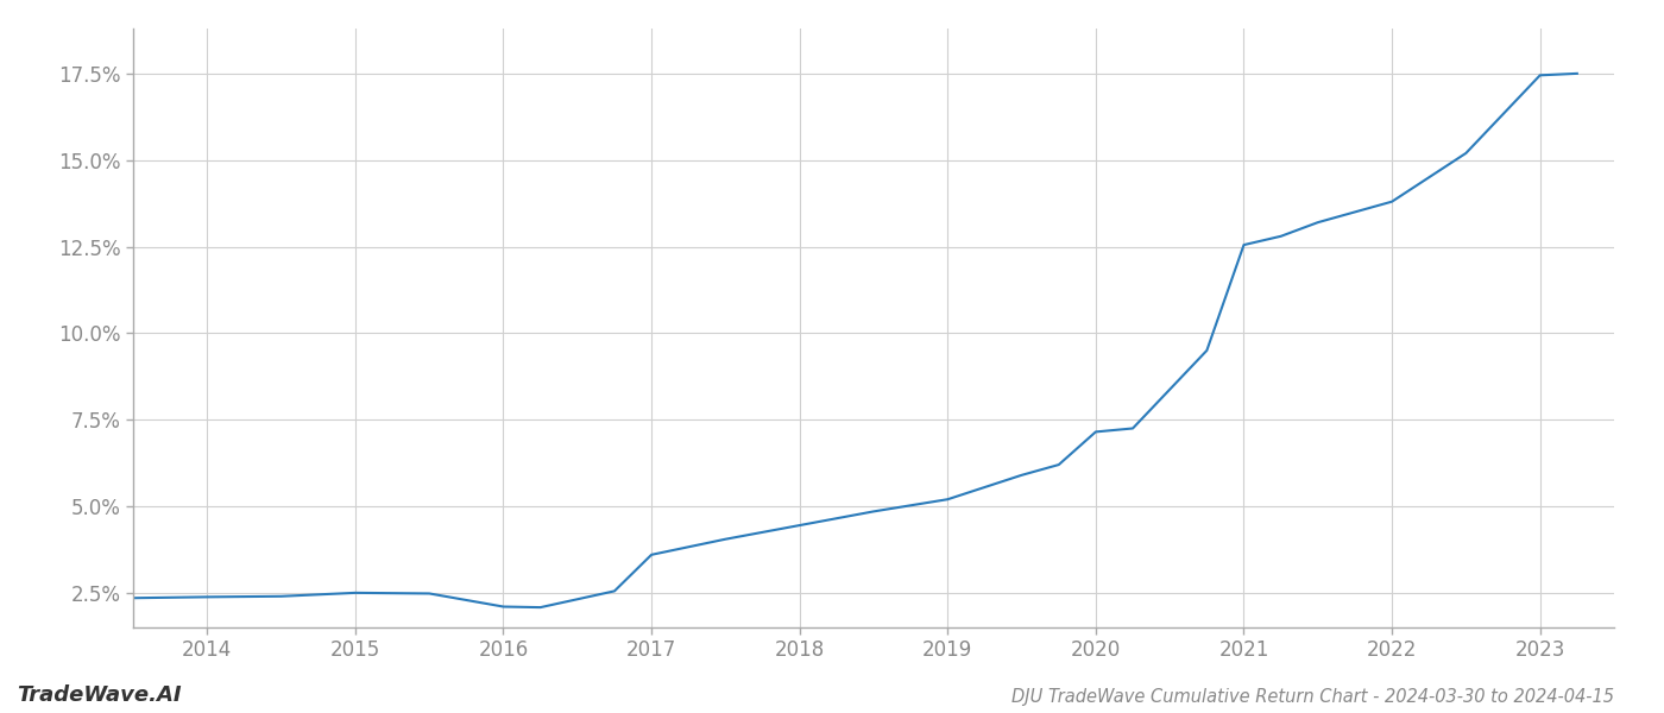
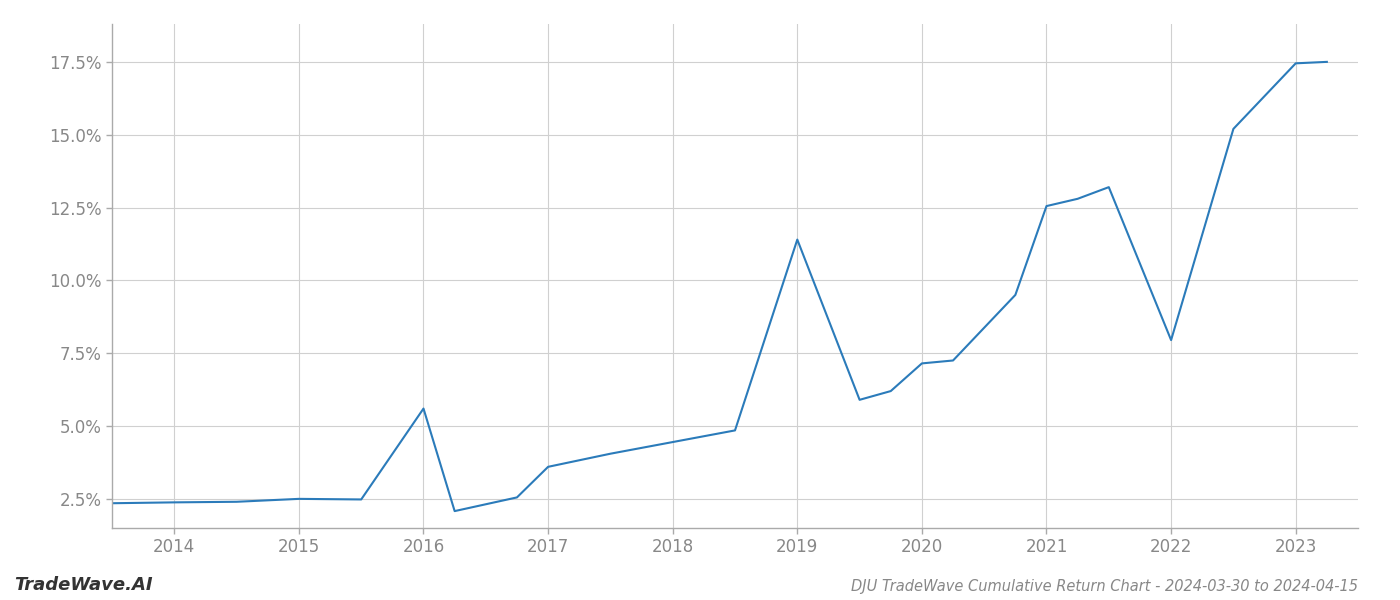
2016: 2.10% -> 5.60%
2019: 5.20% -> 11.40%
2022: 13.80% -> 7.95%
